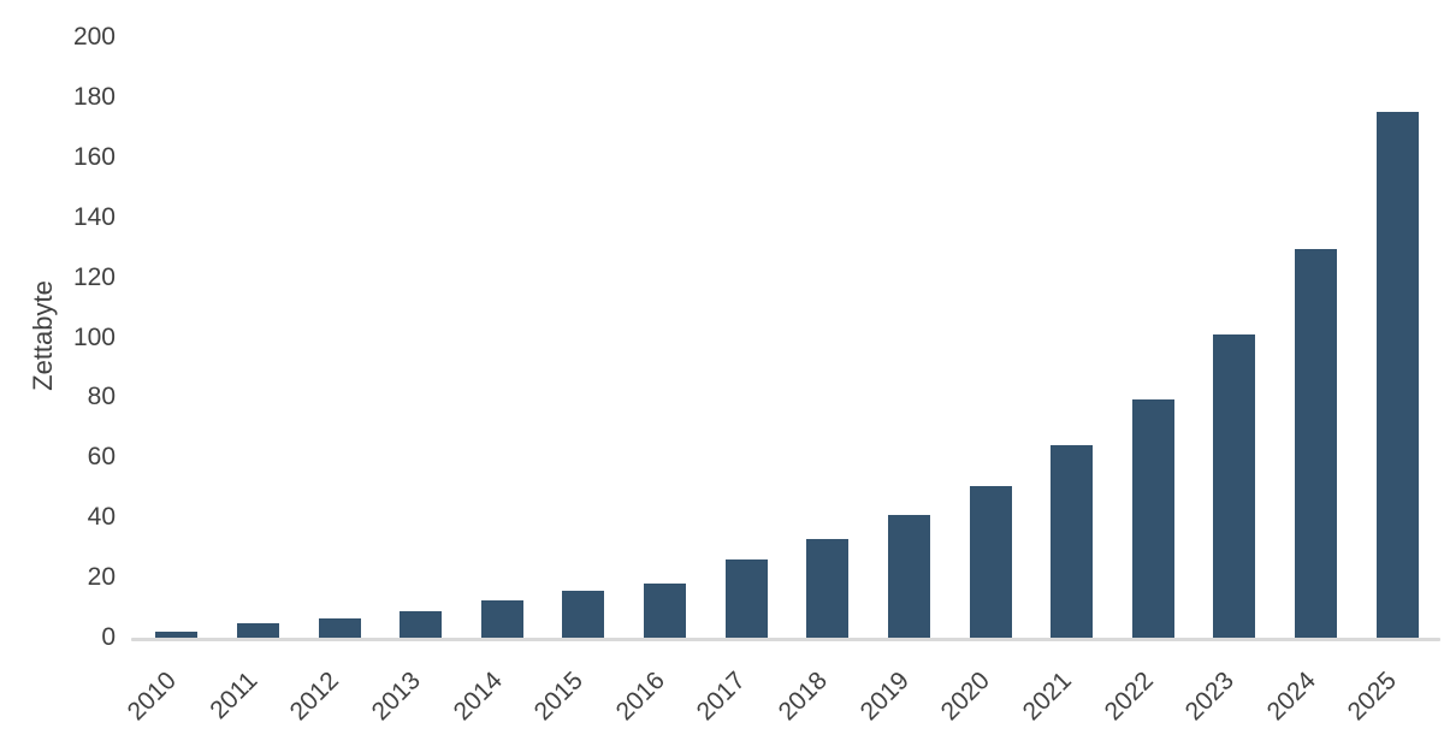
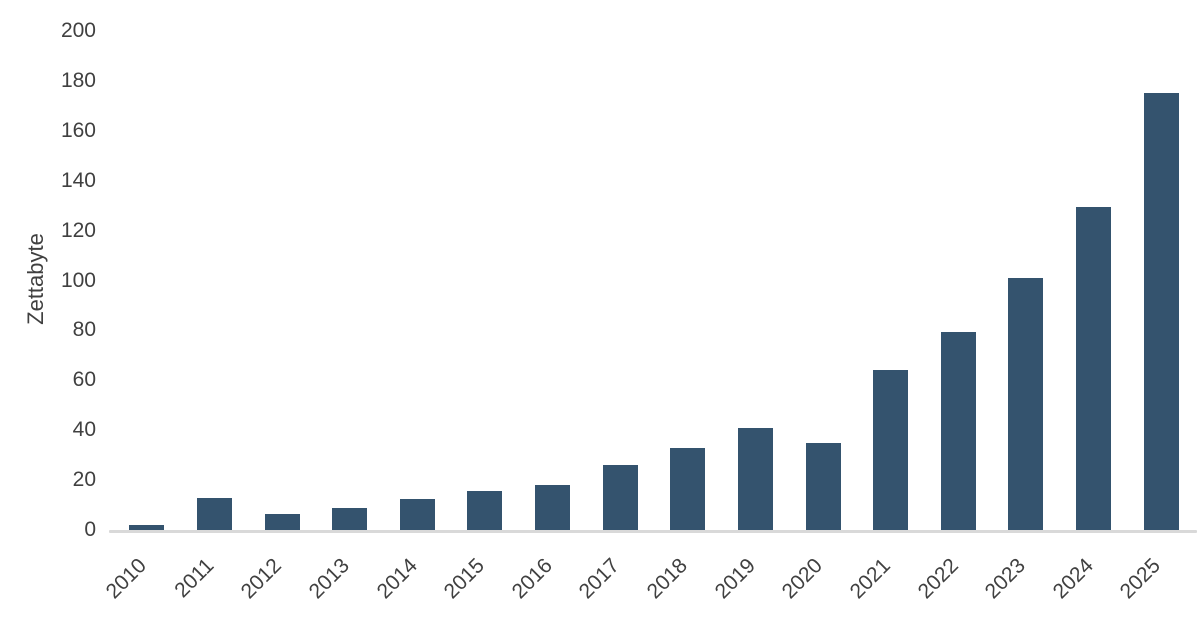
2011: 5 -> 13
2020: 50 -> 35
